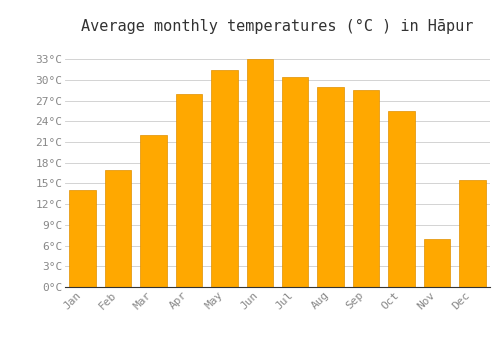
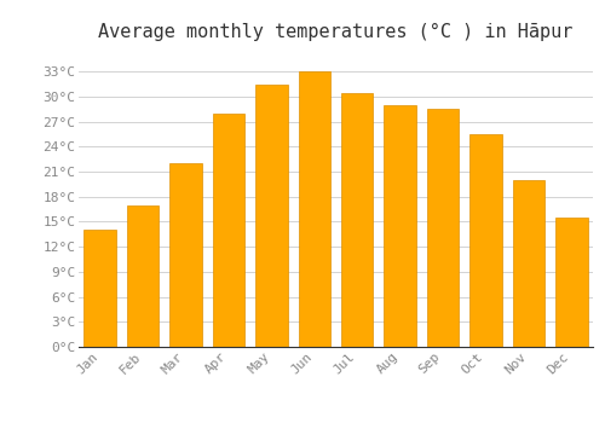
Nov: 7.0°C -> 20.0°C
